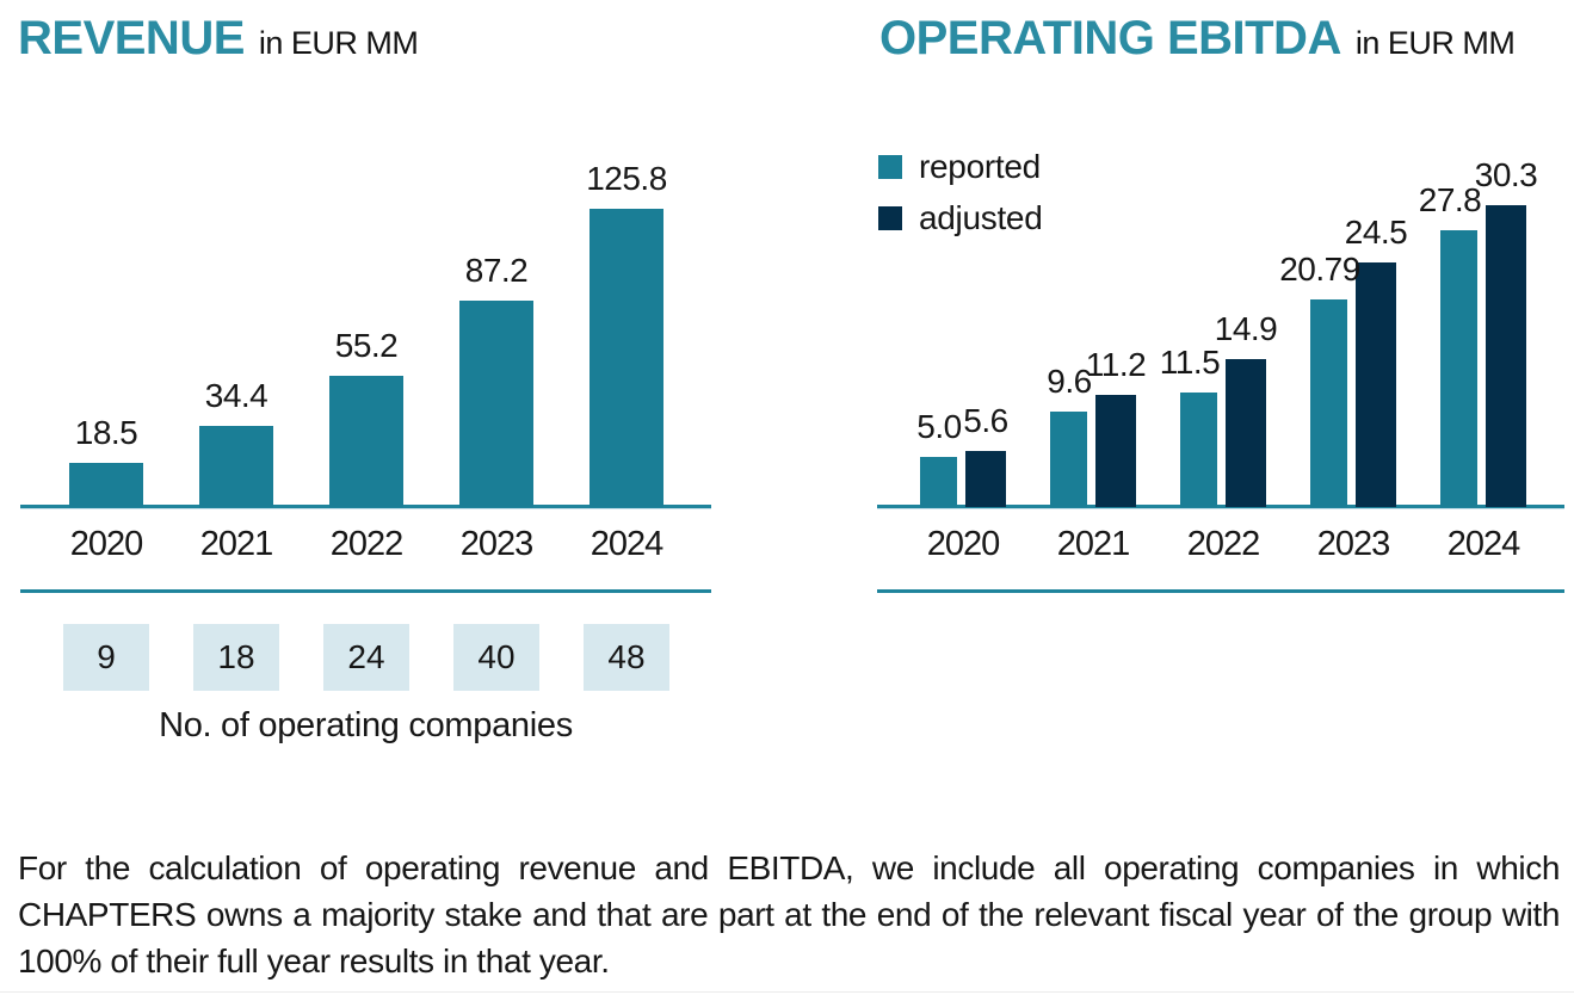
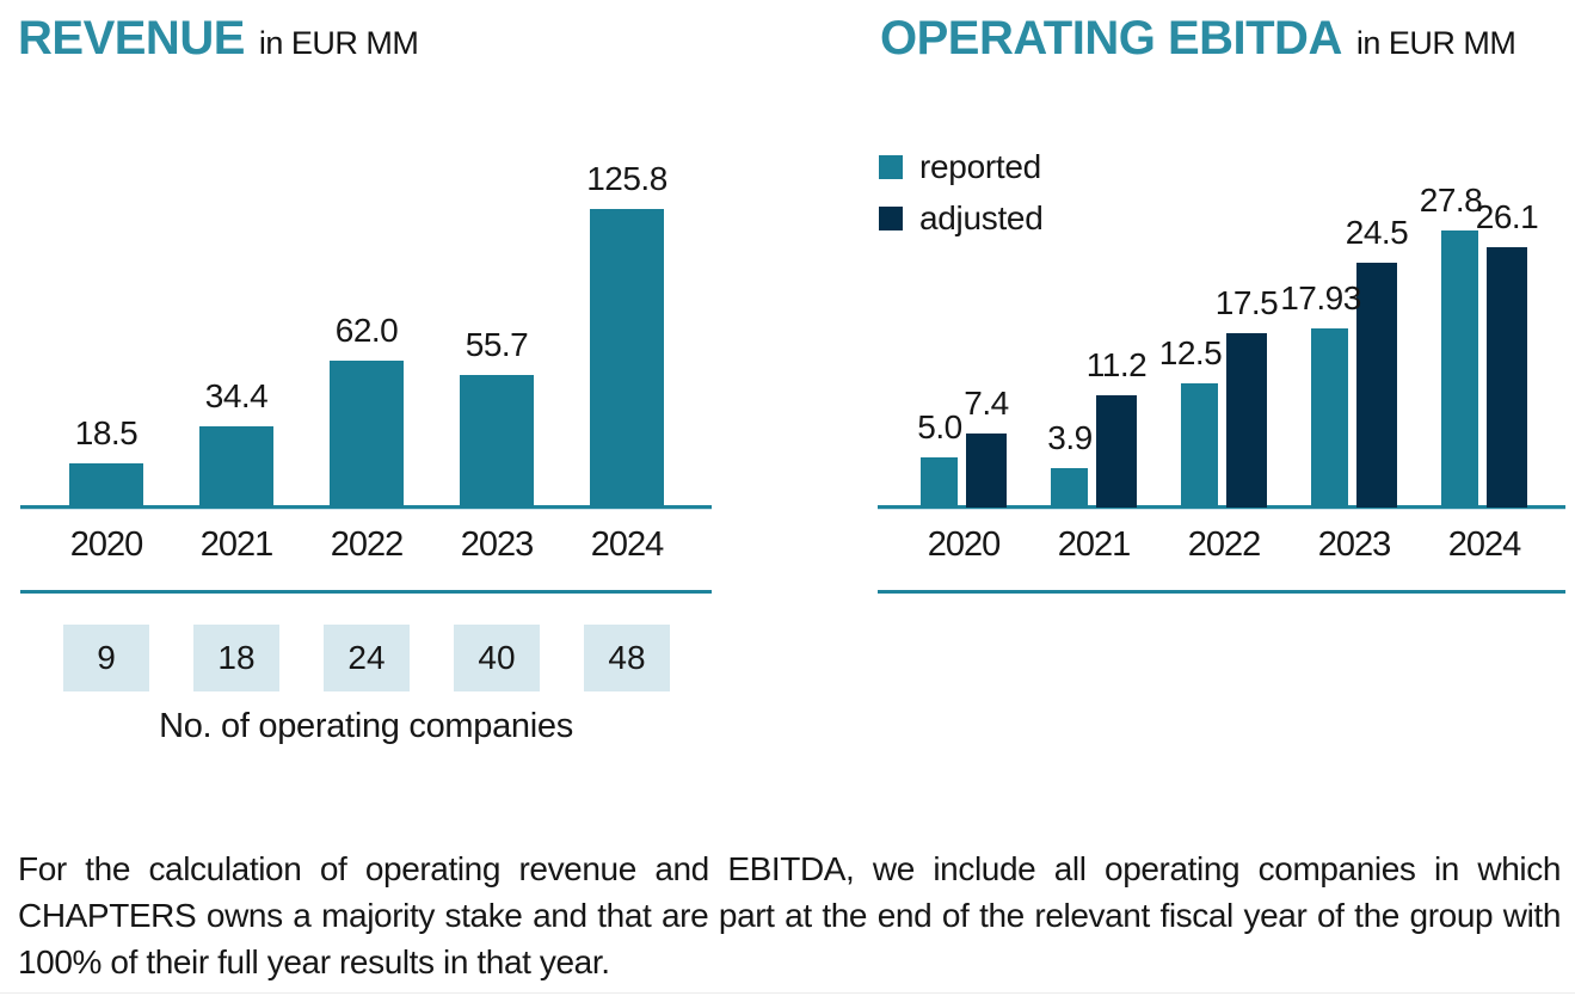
REVENUE/2022: 55.2 -> 62.0
REVENUE/2023: 87.2 -> 55.7
OPERATING EBITDA/adjusted/2020: 5.6 -> 7.4
OPERATING EBITDA/reported/2021: 9.6 -> 3.9
OPERATING EBITDA/reported/2022: 11.5 -> 12.5
OPERATING EBITDA/adjusted/2022: 14.9 -> 17.5
OPERATING EBITDA/reported/2023: 20.79 -> 17.93
OPERATING EBITDA/adjusted/2024: 30.3 -> 26.1
